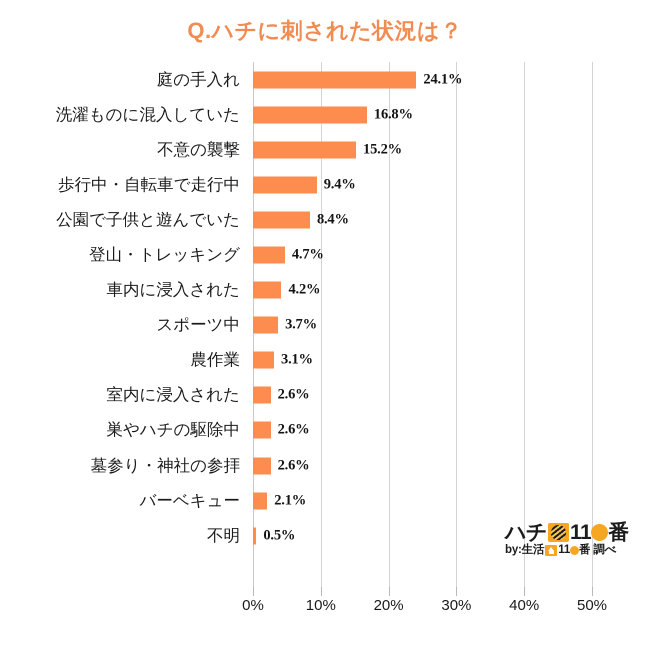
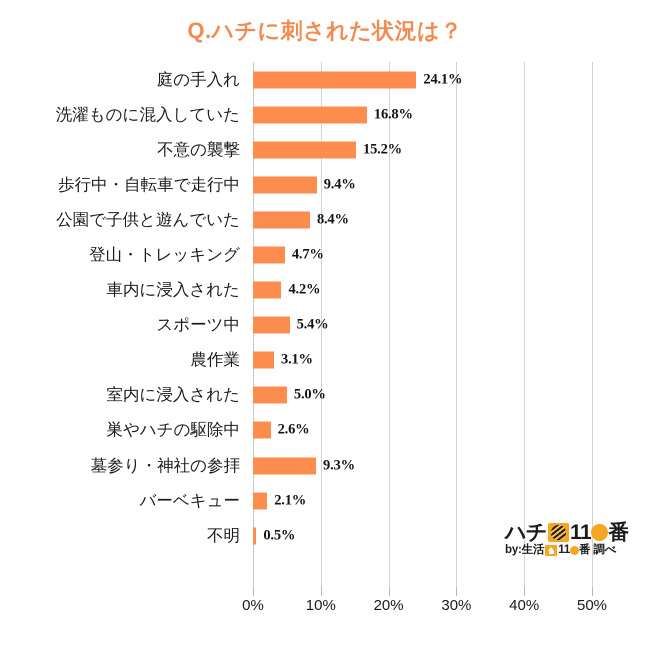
スポーツ中: 3.7% -> 5.4%
室内に浸入された: 2.6% -> 5.0%
墓参り・神社の参拝: 2.6% -> 9.3%
